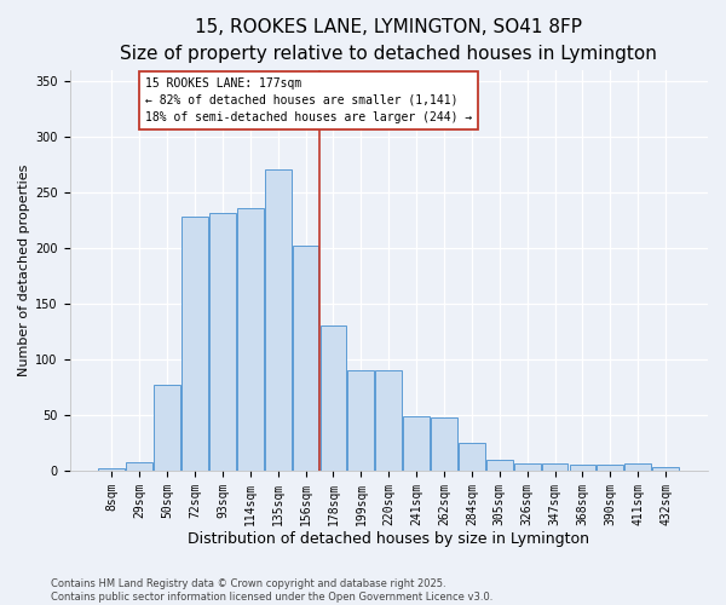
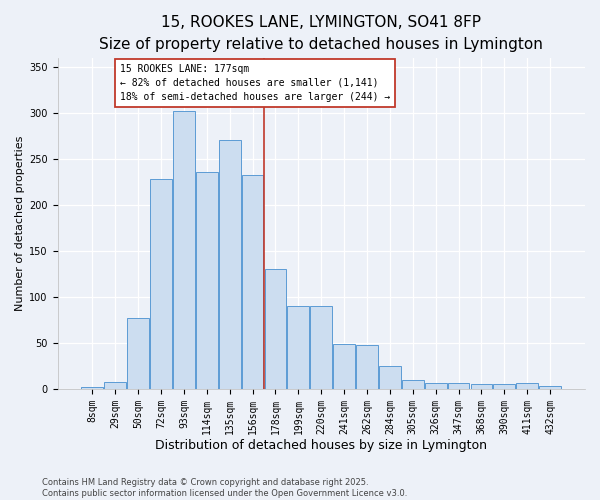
93sqm: 231 -> 302
156sqm: 202 -> 232
